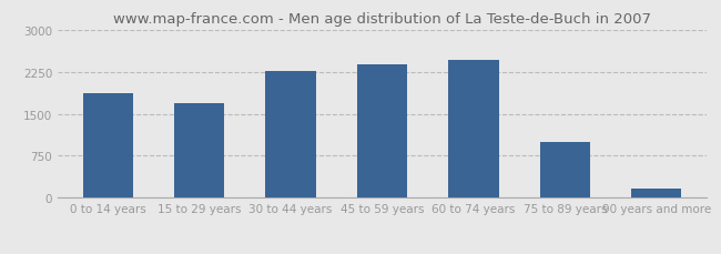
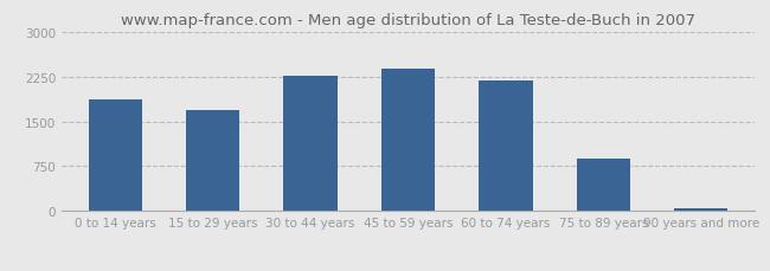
60 to 74 years: 2460 -> 2190
75 to 89 years: 1000 -> 870
90 years and more: 160 -> 50
